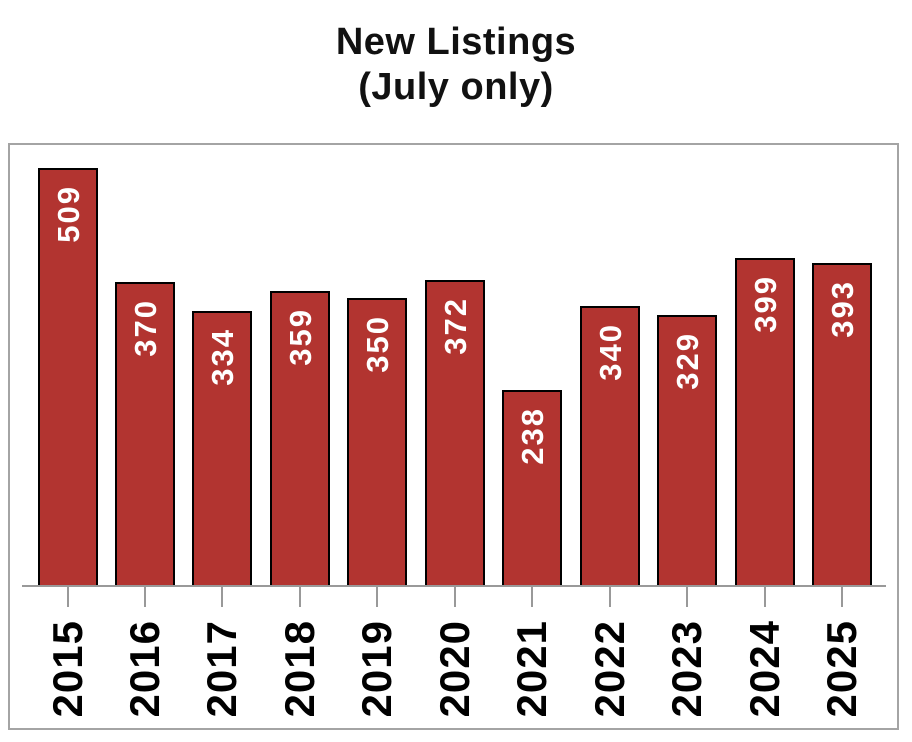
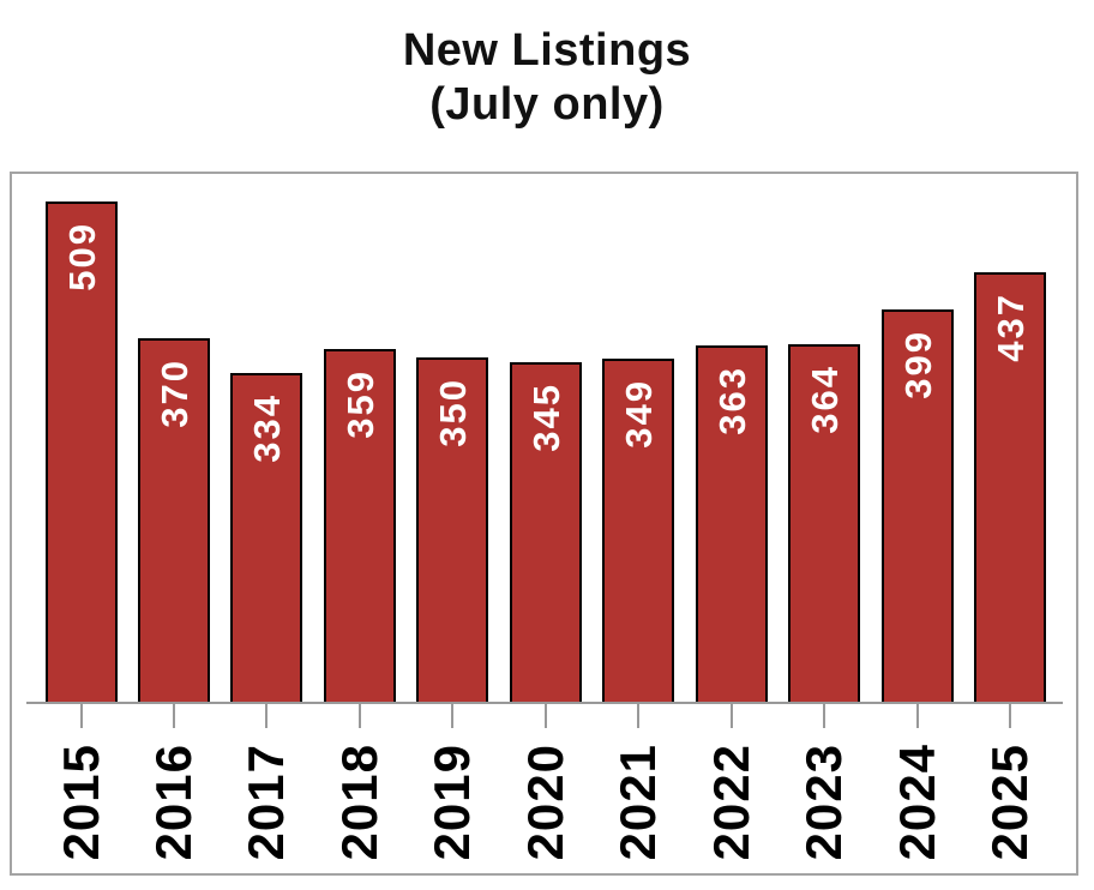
2020: 372 -> 345
2021: 238 -> 349
2022: 340 -> 363
2023: 329 -> 364
2025: 393 -> 437
